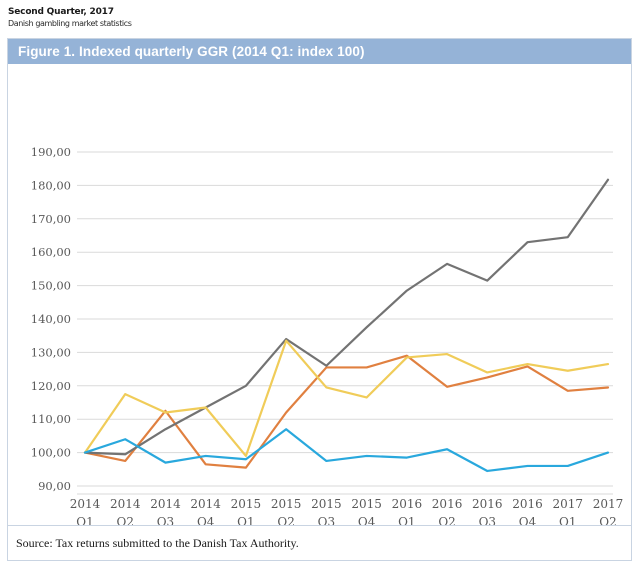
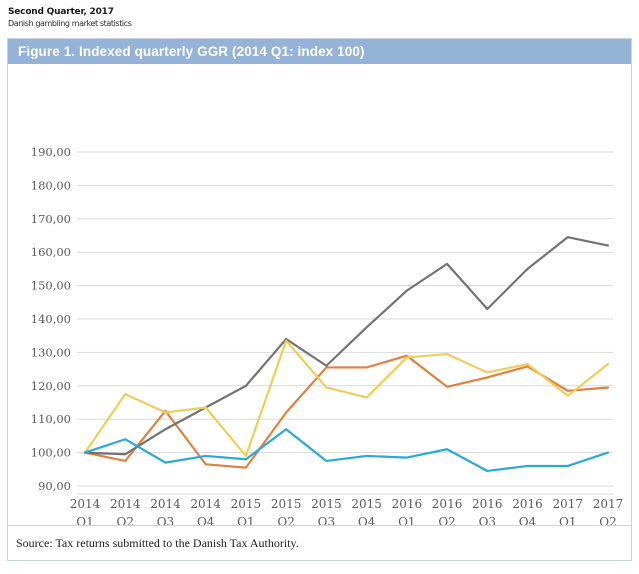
Online casinos/2016 Q3: 152 -> 143
Online casinos/2016 Q4: 163 -> 155
Land-based casinos/2017 Q1: 124 -> 117
Online casinos/2017 Q2: 182 -> 162
